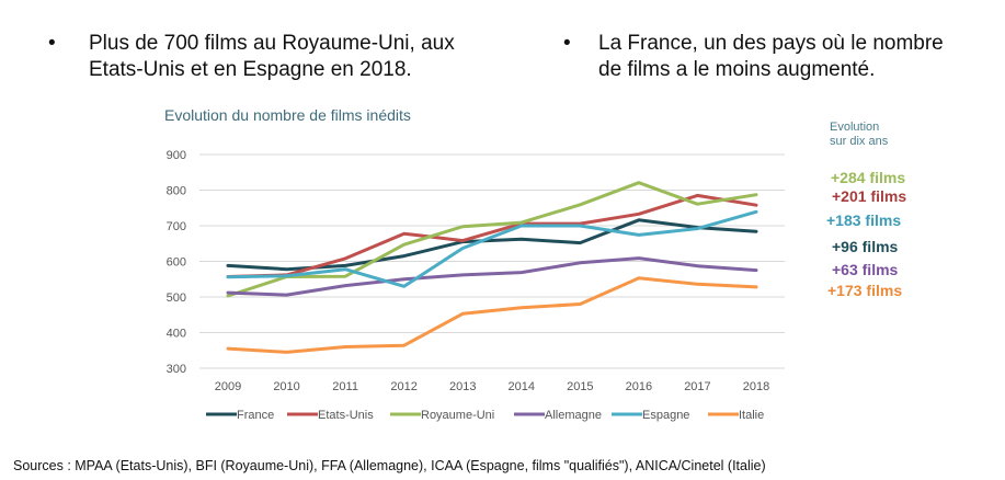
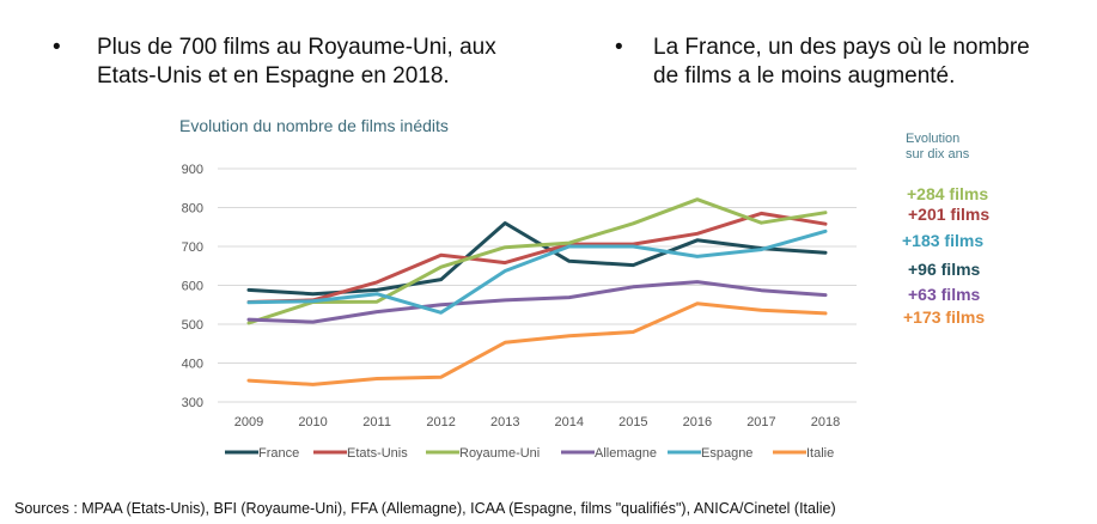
France/2013: 660 -> 760
